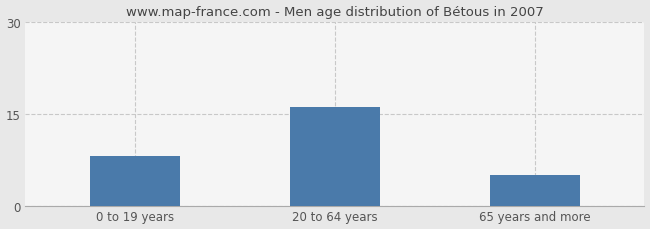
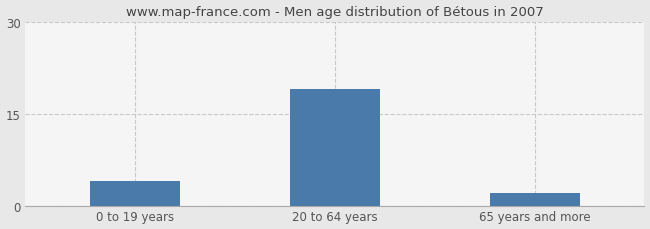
0 to 19 years: 8 -> 4
20 to 64 years: 16 -> 19
65 years and more: 5 -> 2
